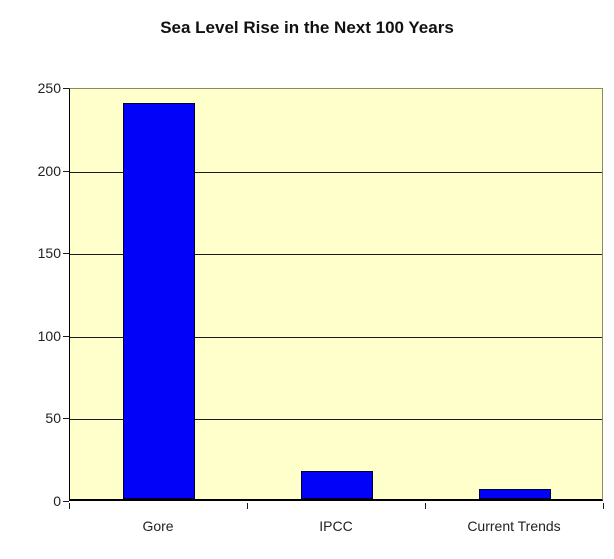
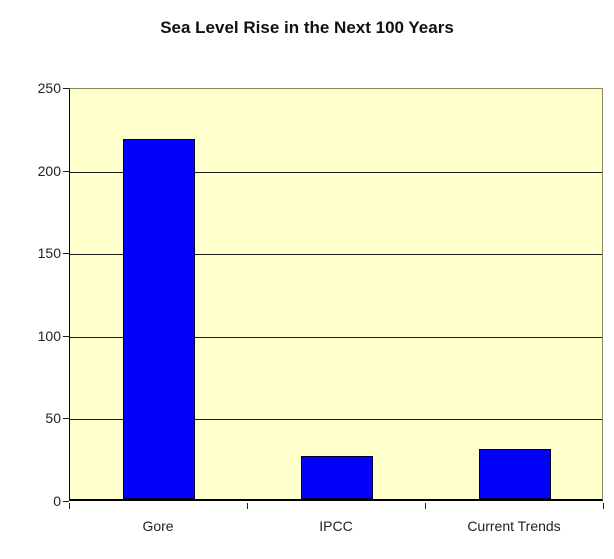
Gore: 240 -> 218
IPCC: 17 -> 26
Current Trends: 6 -> 30
